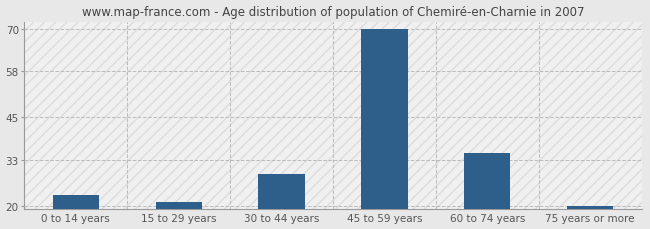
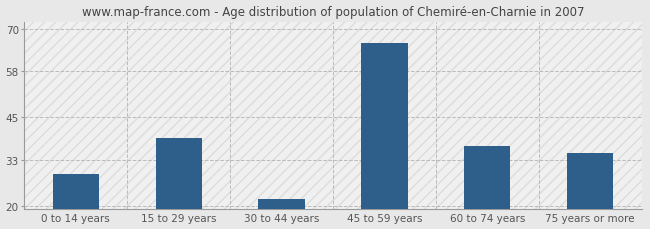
0 to 14 years: 23 -> 29
15 to 29 years: 21 -> 39
30 to 44 years: 29 -> 22
45 to 59 years: 70 -> 66
60 to 74 years: 35 -> 37
75 years or more: 20 -> 35
